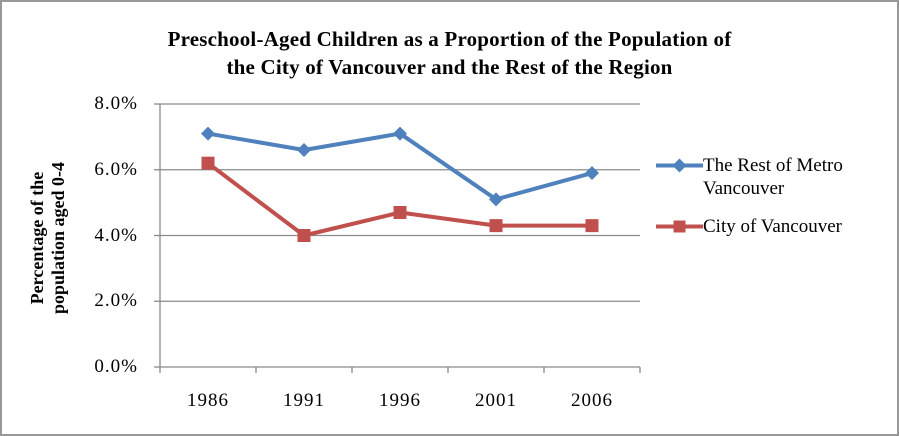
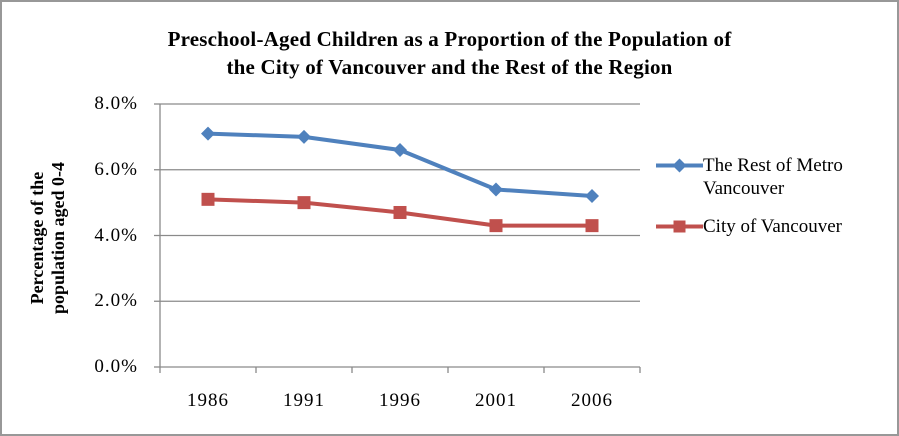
City of Vancouver/1986: 6.2% -> 5.1%
The Rest of Metro Vancouver/1991: 6.6% -> 7.0%
City of Vancouver/1991: 4.0% -> 5.0%
The Rest of Metro Vancouver/1996: 7.1% -> 6.6%
The Rest of Metro Vancouver/2001: 5.1% -> 5.4%
The Rest of Metro Vancouver/2006: 5.9% -> 5.2%
